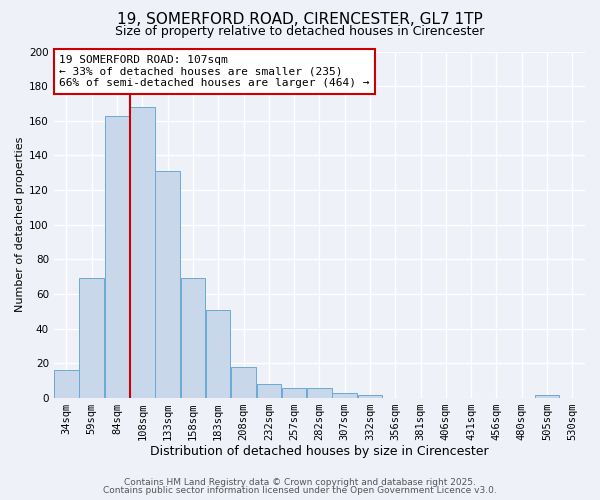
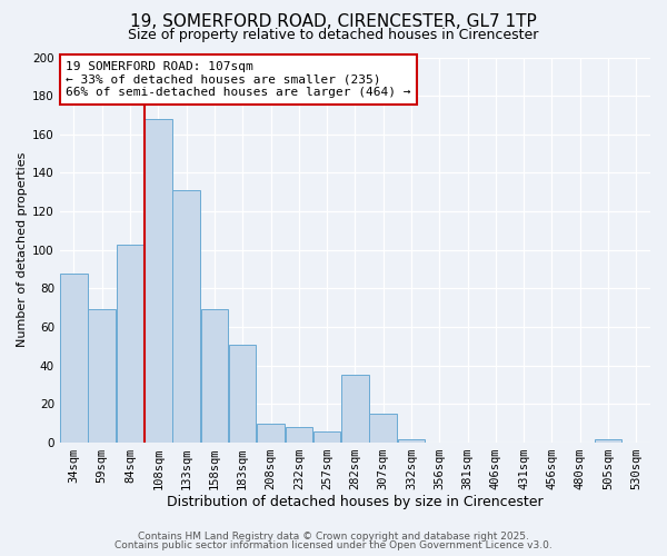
34sqm: 16 -> 88
84sqm: 163 -> 103
208sqm: 18 -> 10
282sqm: 6 -> 35
307sqm: 3 -> 15
